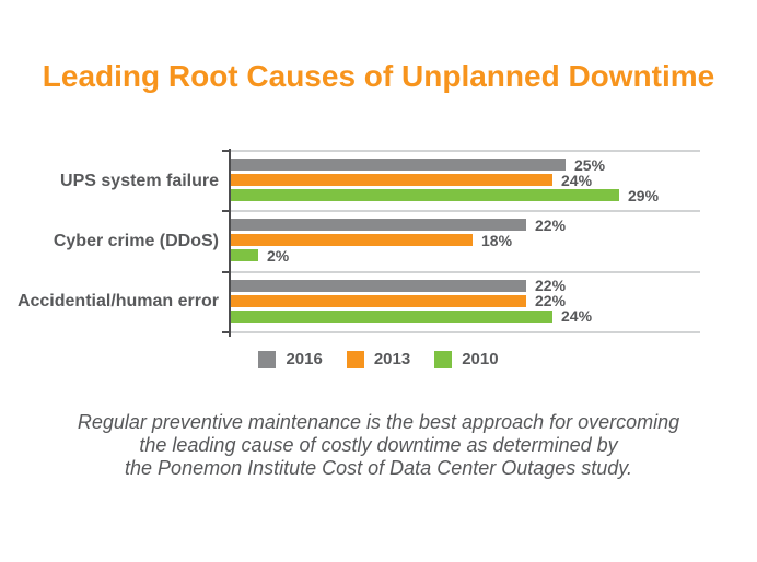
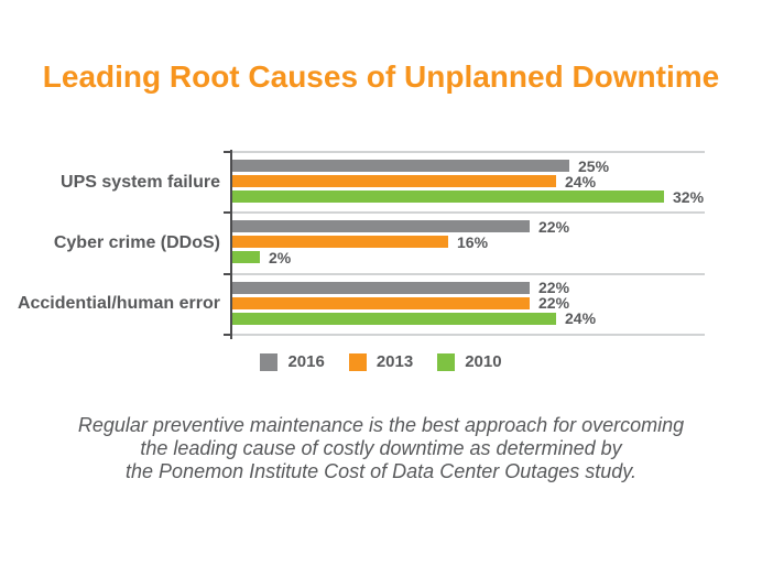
2010/UPS system failure: 29% -> 32%
2013/Cyber crime (DDoS): 18% -> 16%
